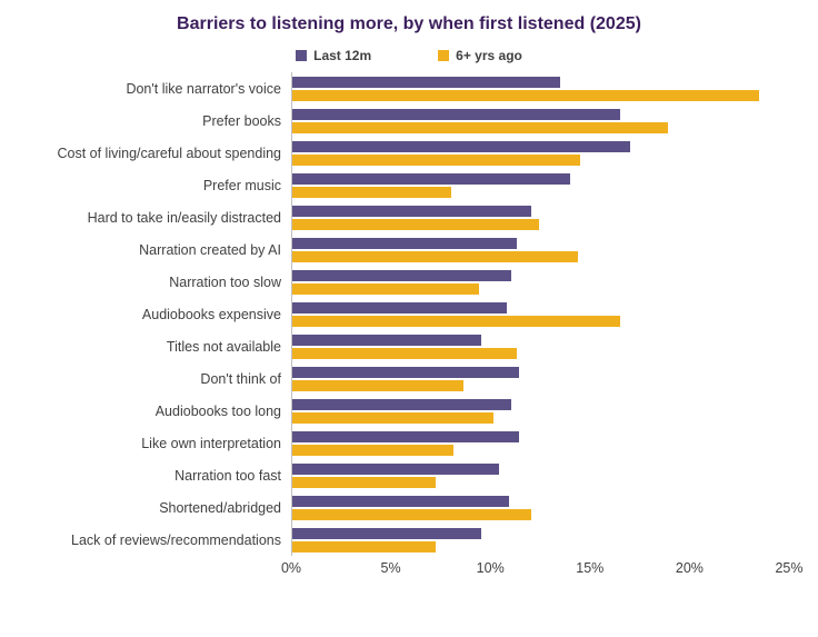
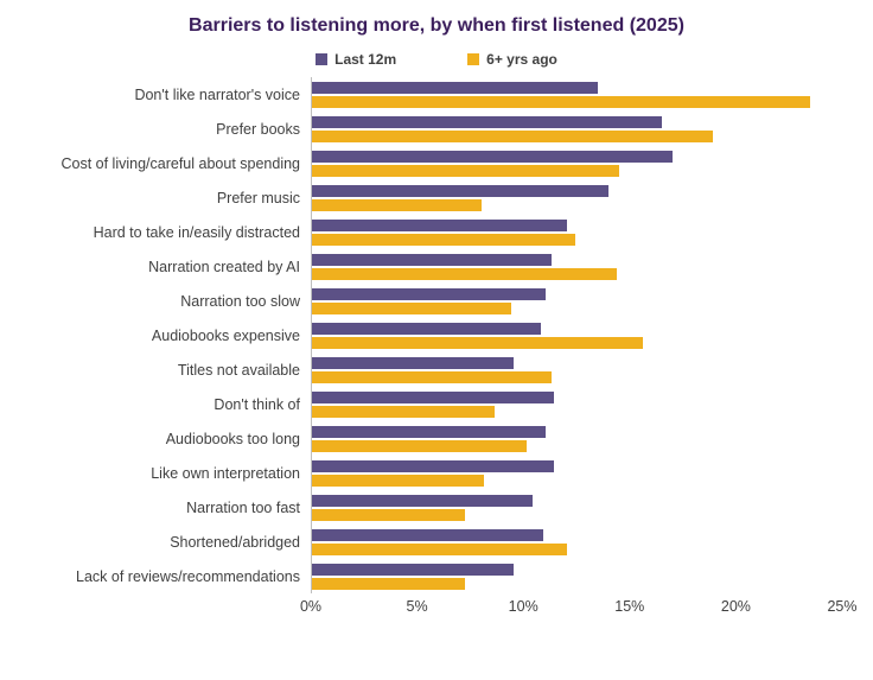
6+ yrs ago/Audiobooks expensive: 16.5% -> 15.6%
